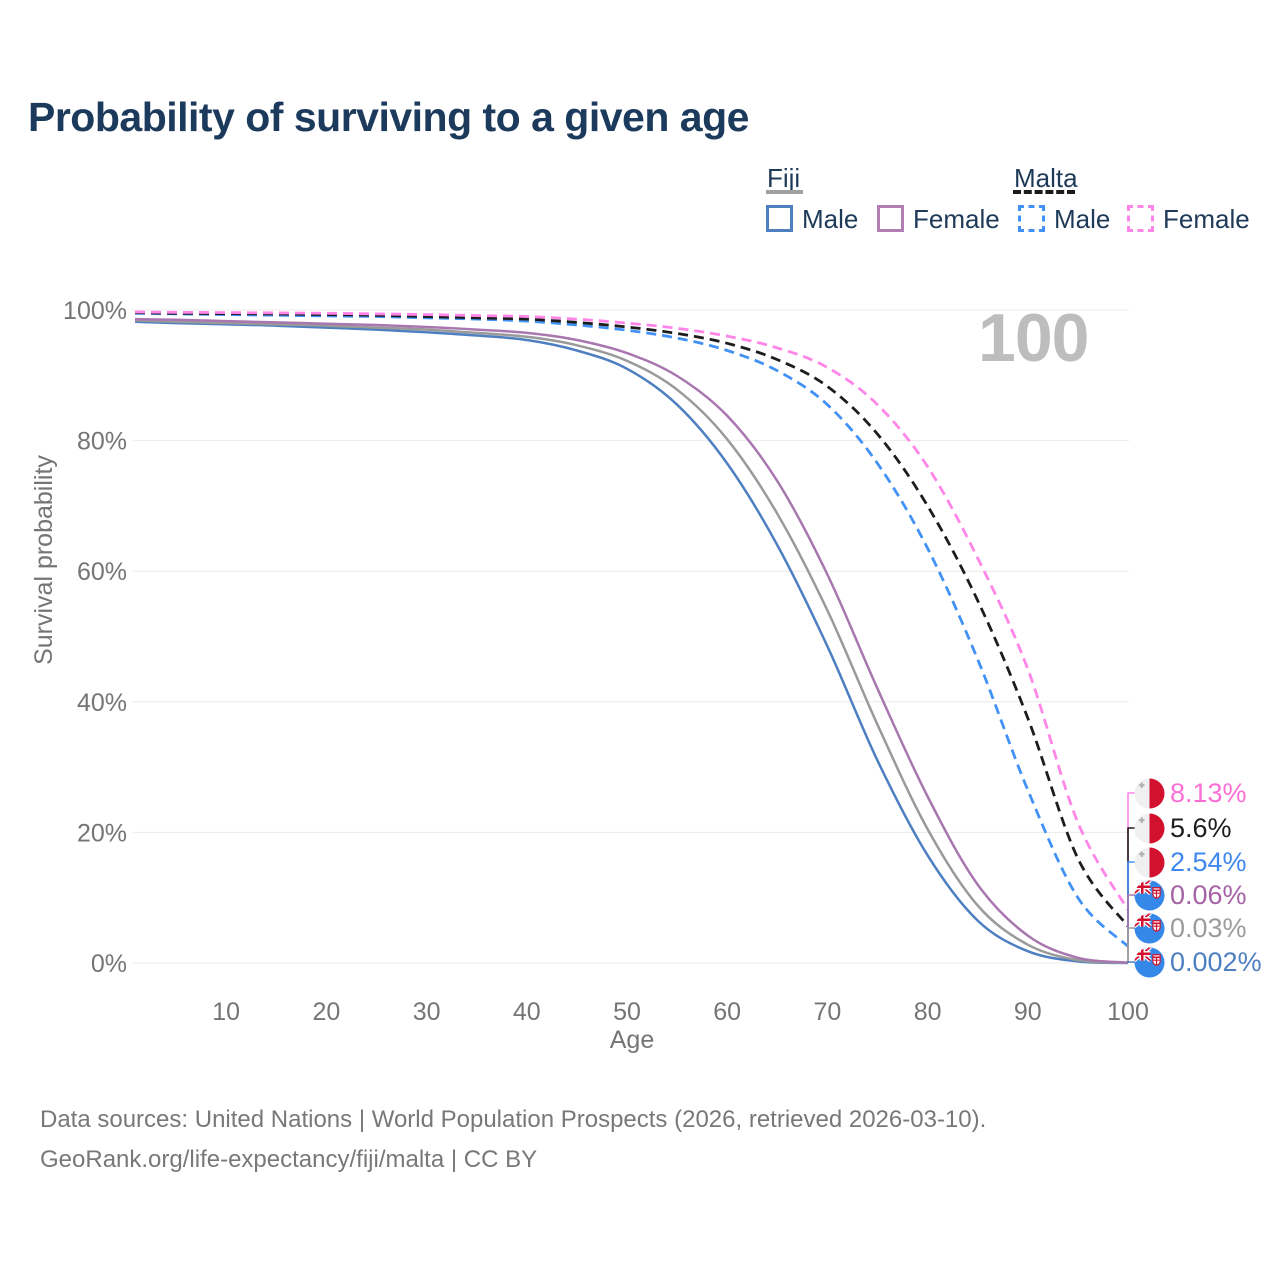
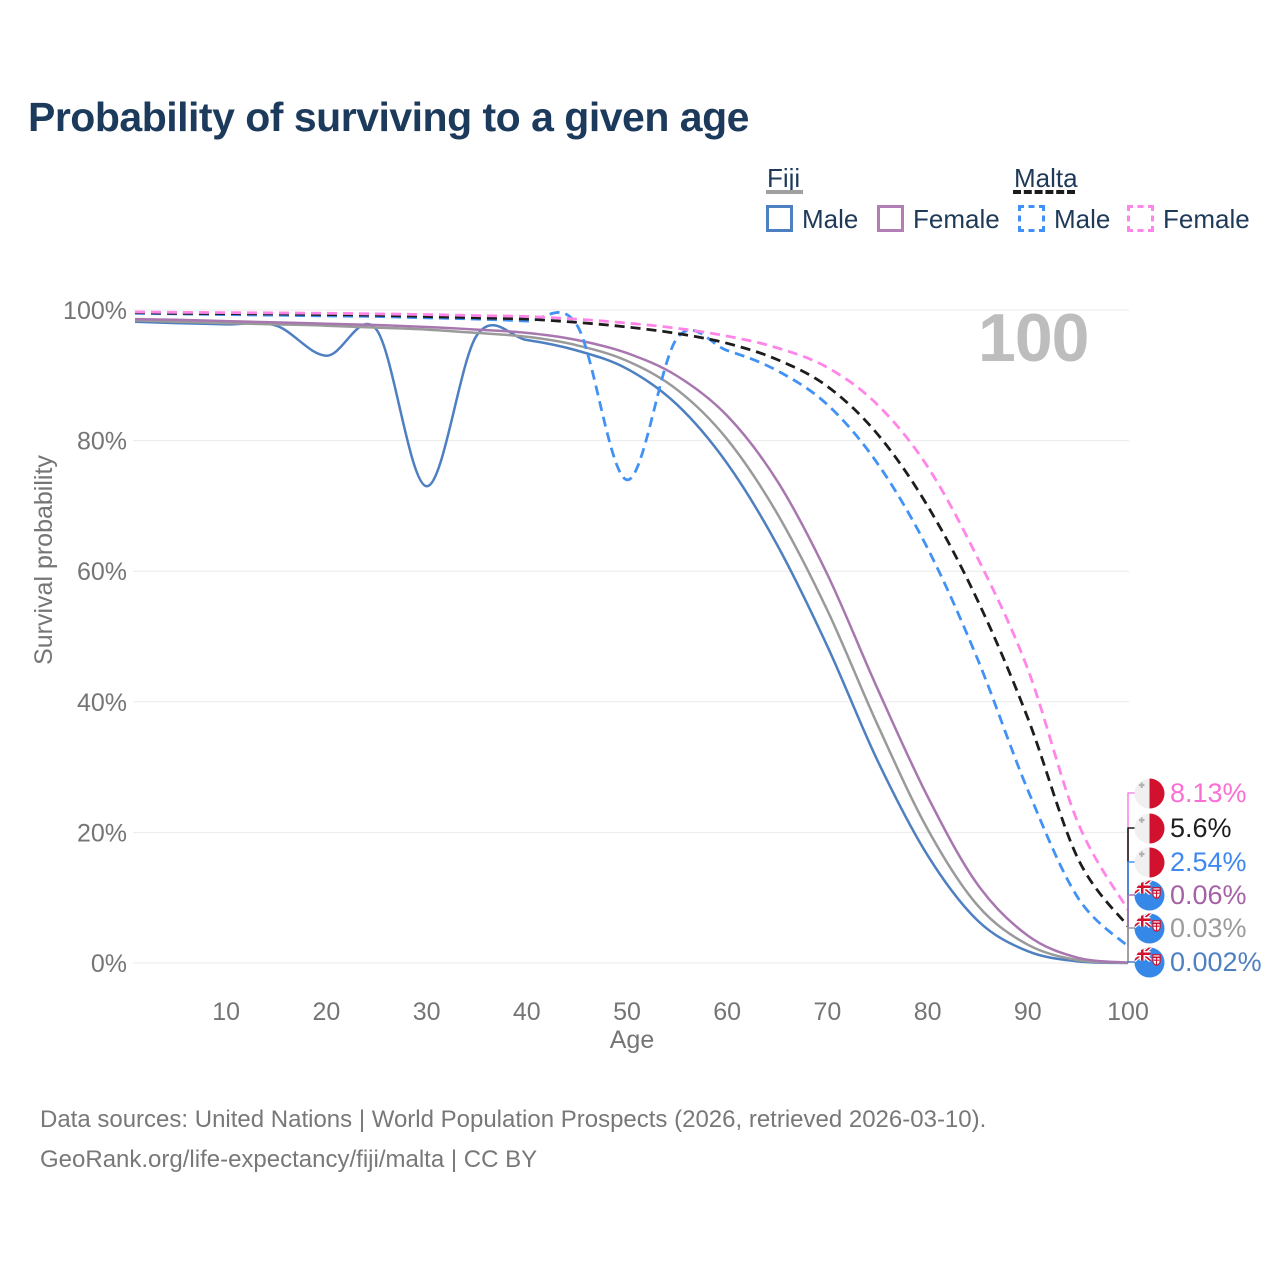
Fiji Male/20: 97% -> 93%
Fiji Male/30: 97% -> 73%
Malta Male/50: 97% -> 74%
